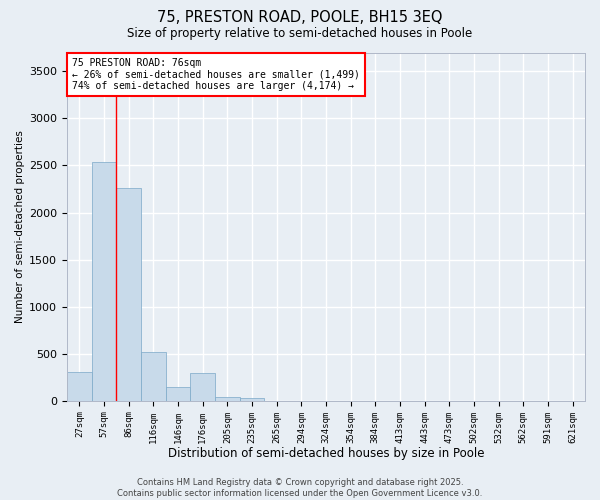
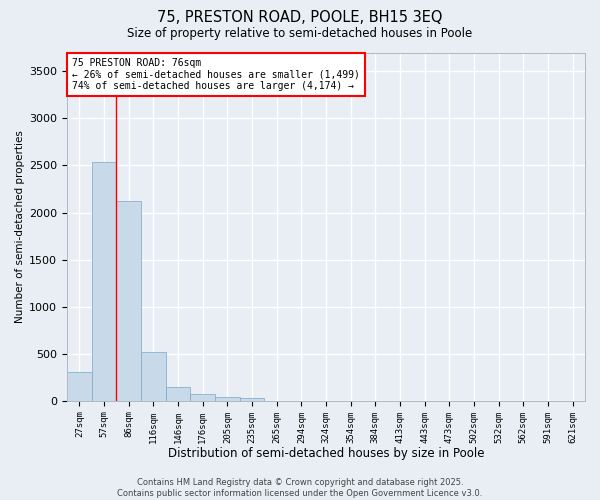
86sqm: 2260 -> 2120
176sqm: 300 -> 70
